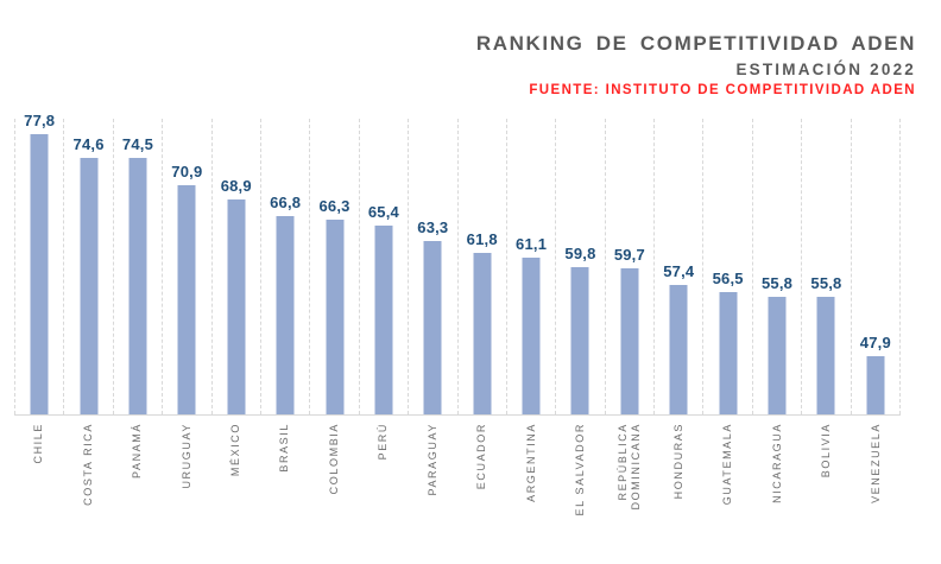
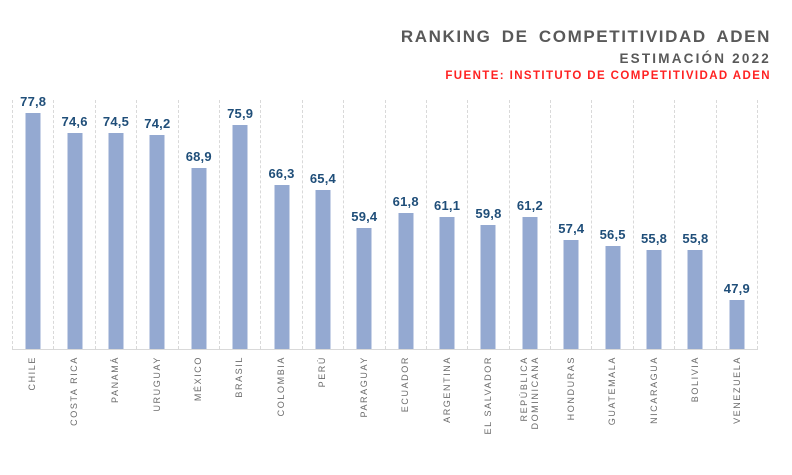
URUGUAY: 70,9 -> 74,2
BRASIL: 66,8 -> 75,9
PARAGUAY: 63,3 -> 59,4
REPÚBLICA DOMINICANA: 59,7 -> 61,2
